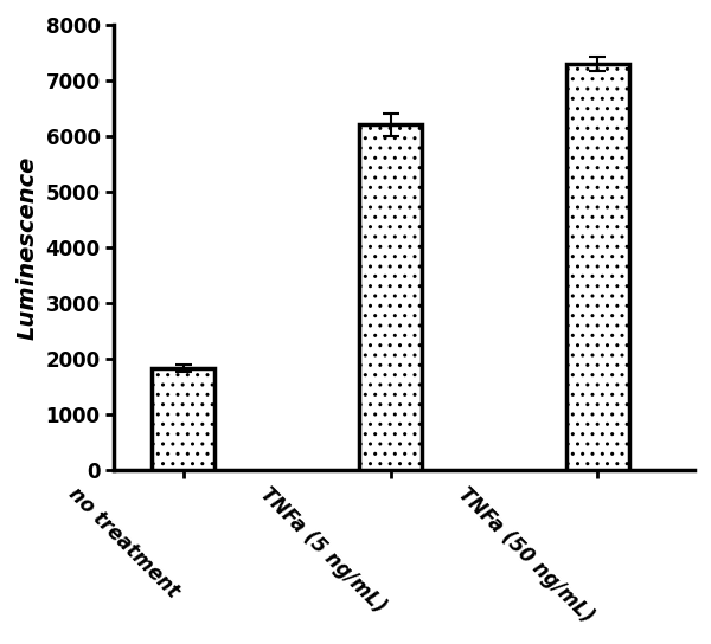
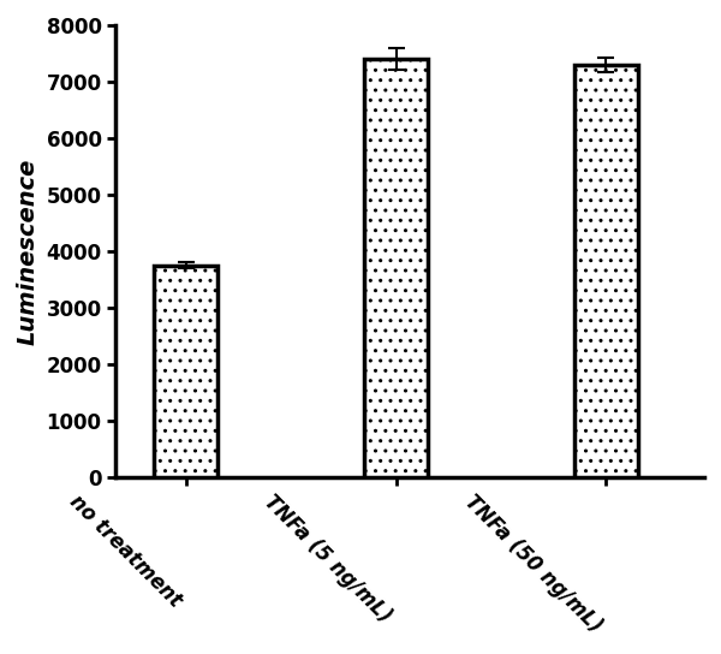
no treatment: 1820 -> 3750
TNFa (5 ng/mL): 6200 -> 7400
